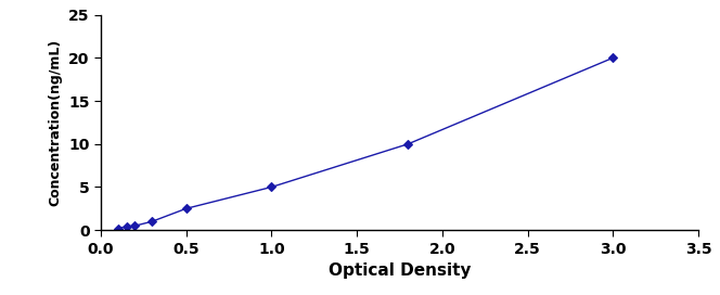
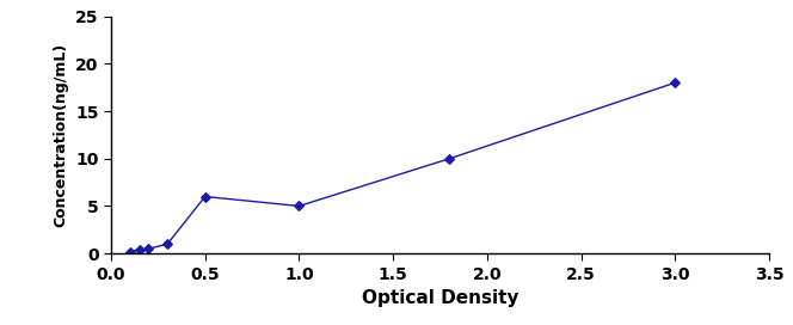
0.5: 2.5 -> 6.0
3.0: 20.0 -> 18.0
